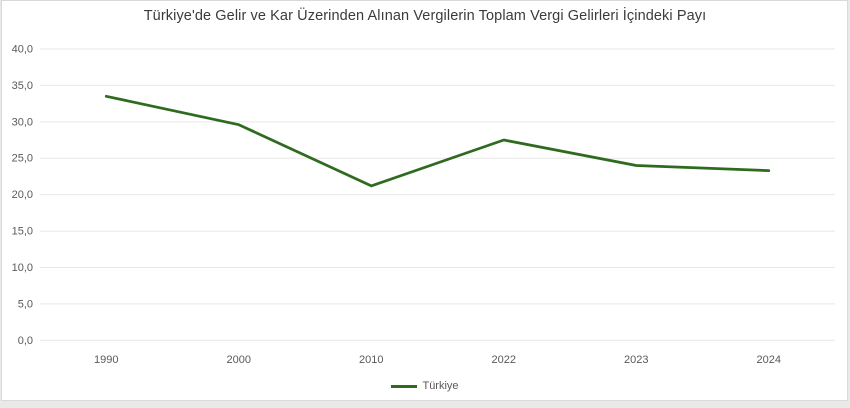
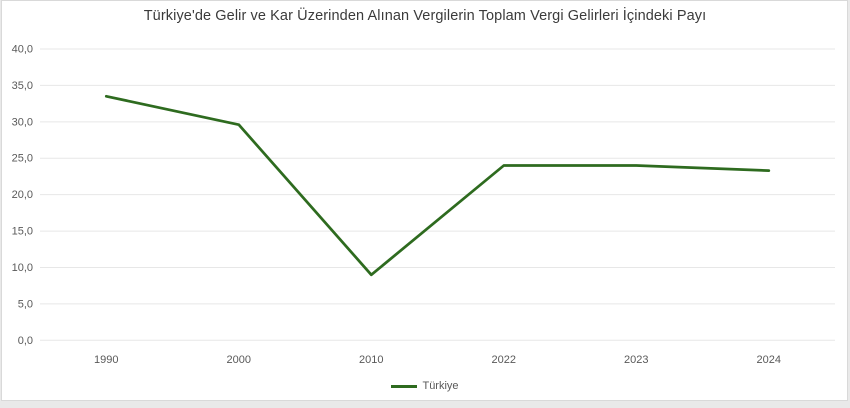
2010: 21 -> 9
2022: 28 -> 24
